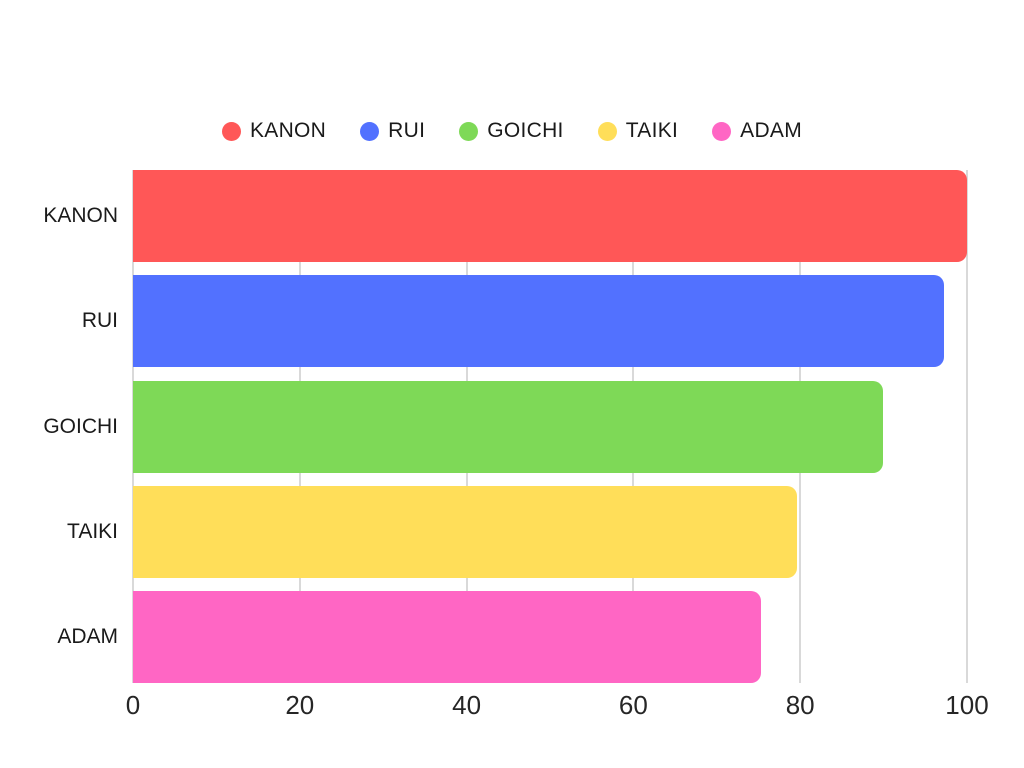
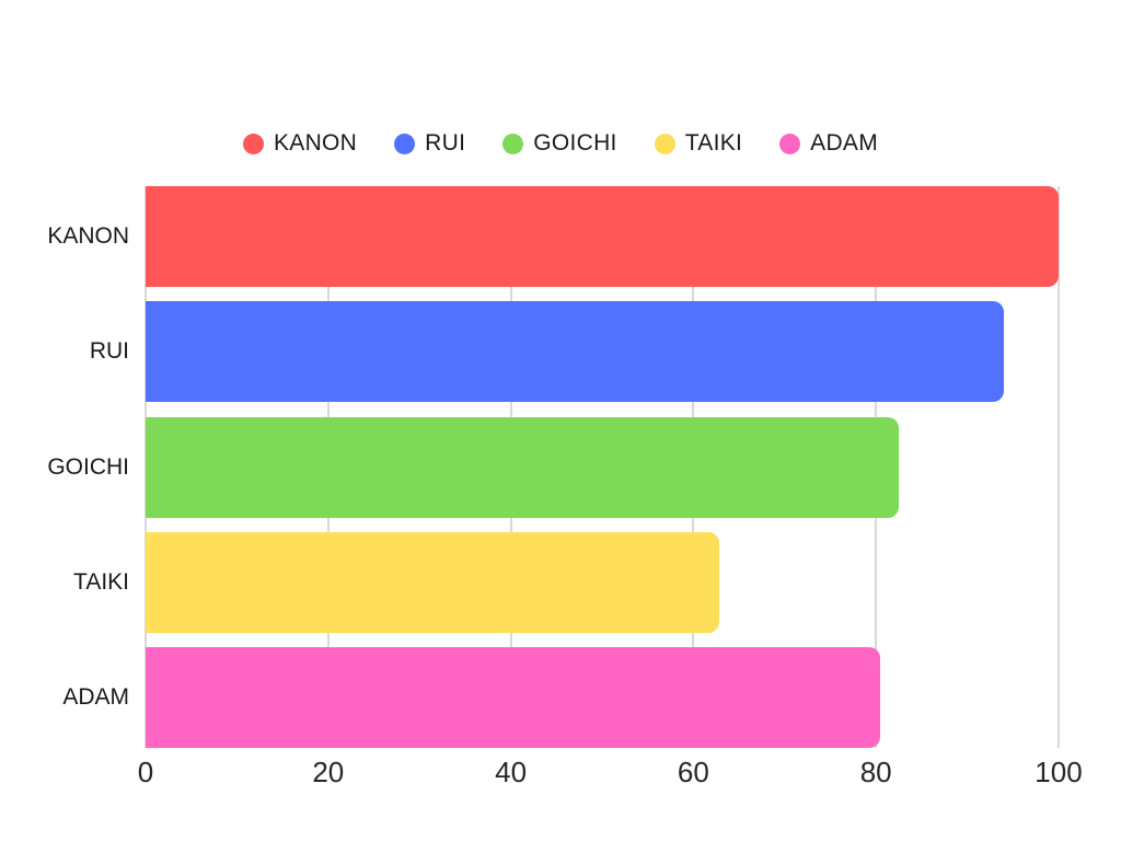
RUI: 97.2 -> 94.0
GOICHI: 89.9 -> 82.5
TAIKI: 79.6 -> 62.8
ADAM: 75.3 -> 80.4
